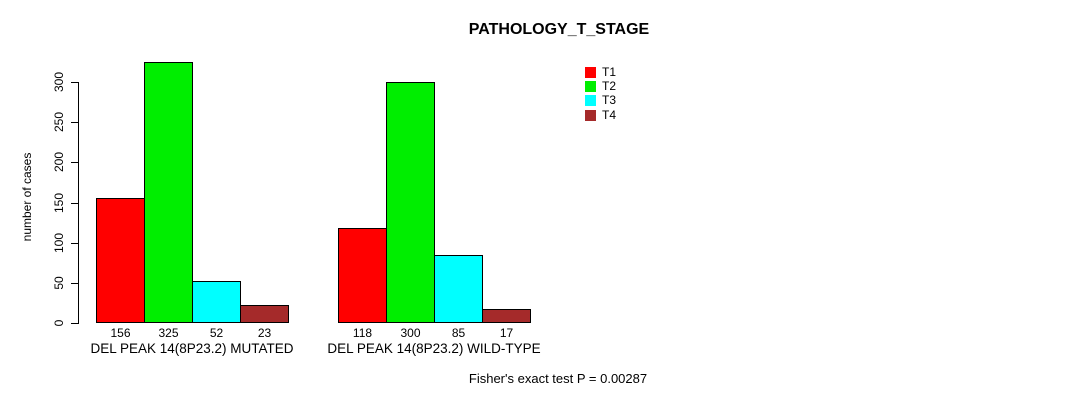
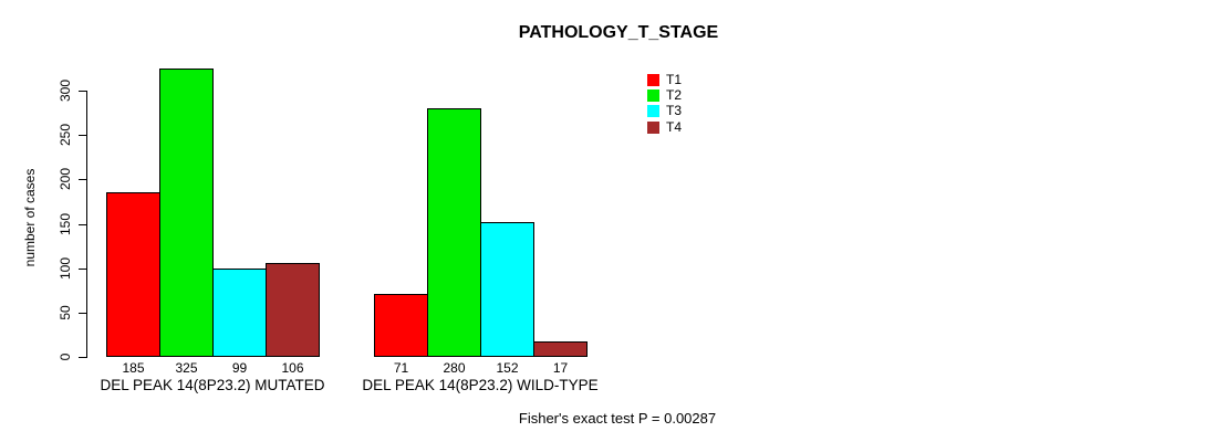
T1/DEL PEAK 14(8P23.2) MUTATED: 156 -> 185
T3/DEL PEAK 14(8P23.2) MUTATED: 52 -> 99
T4/DEL PEAK 14(8P23.2) MUTATED: 23 -> 106
T1/DEL PEAK 14(8P23.2) WILD-TYPE: 118 -> 71
T2/DEL PEAK 14(8P23.2) WILD-TYPE: 300 -> 280
T3/DEL PEAK 14(8P23.2) WILD-TYPE: 85 -> 152
